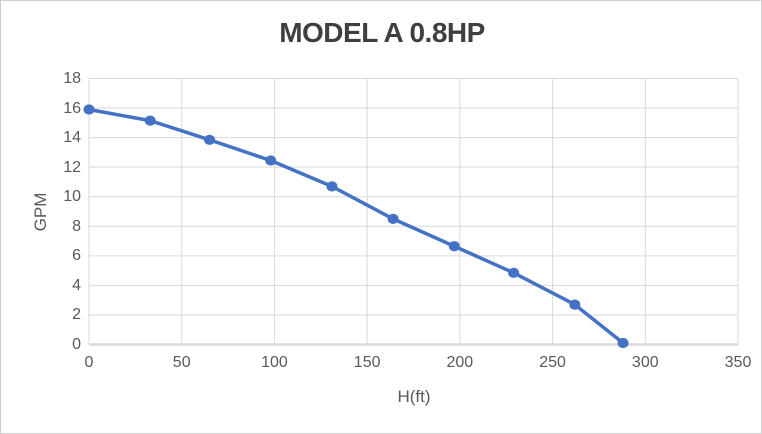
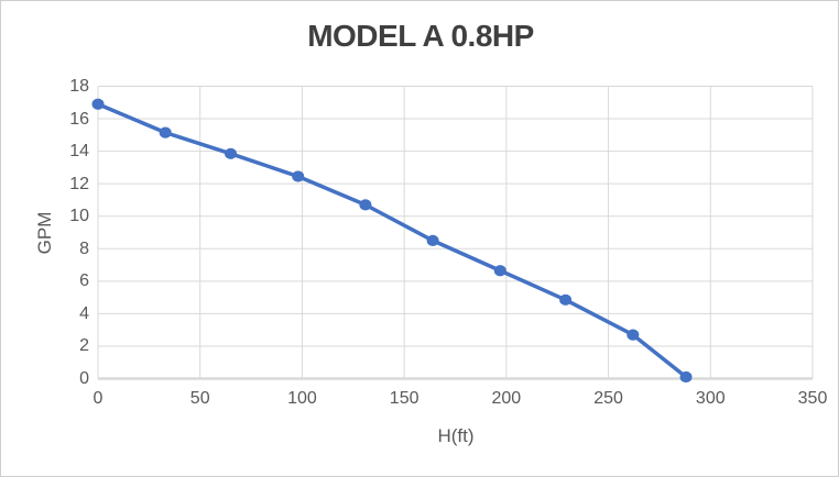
0: 15.9 -> 16.9
